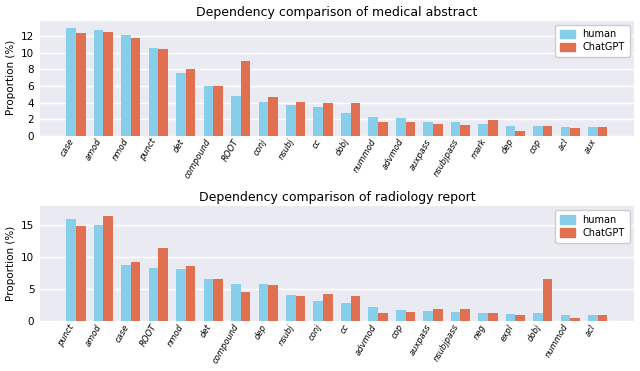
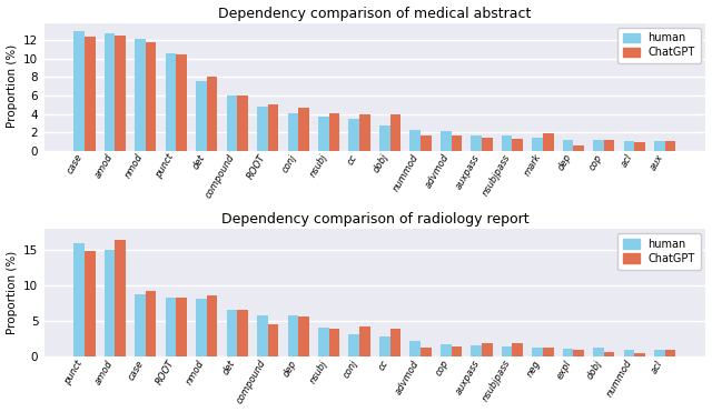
Dependency comparison of medical abstract/ChatGPT/ROOT: 9.0 -> 5.0
Dependency comparison of radiology report/ChatGPT/ROOT: 11.4 -> 8.2
Dependency comparison of radiology report/ChatGPT/dobj: 6.6 -> 0.6
